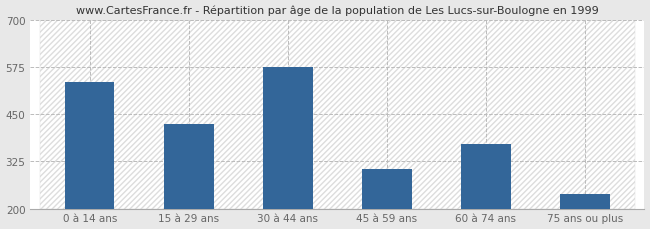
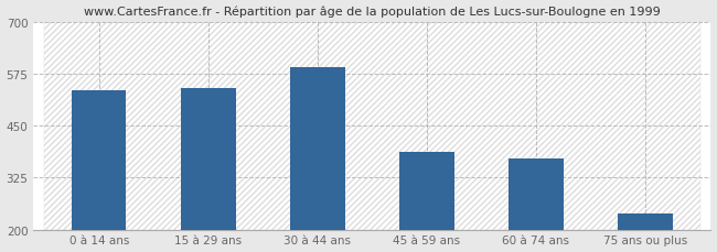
15 à 29 ans: 425 -> 542
30 à 44 ans: 575 -> 592
45 à 59 ans: 305 -> 388
